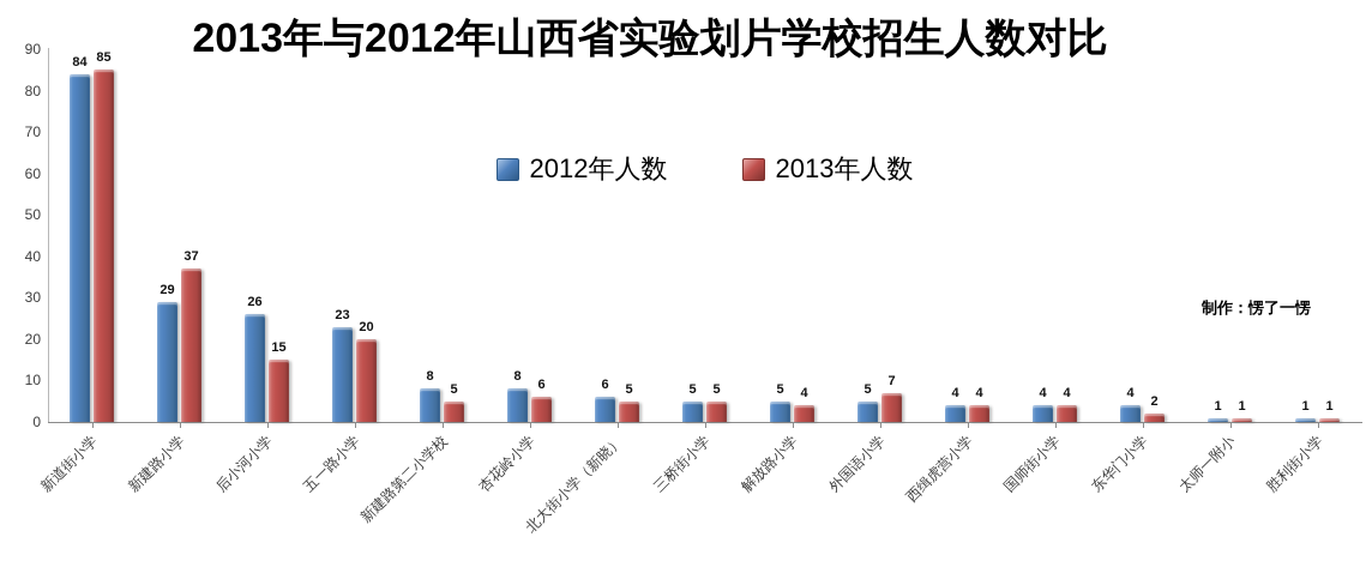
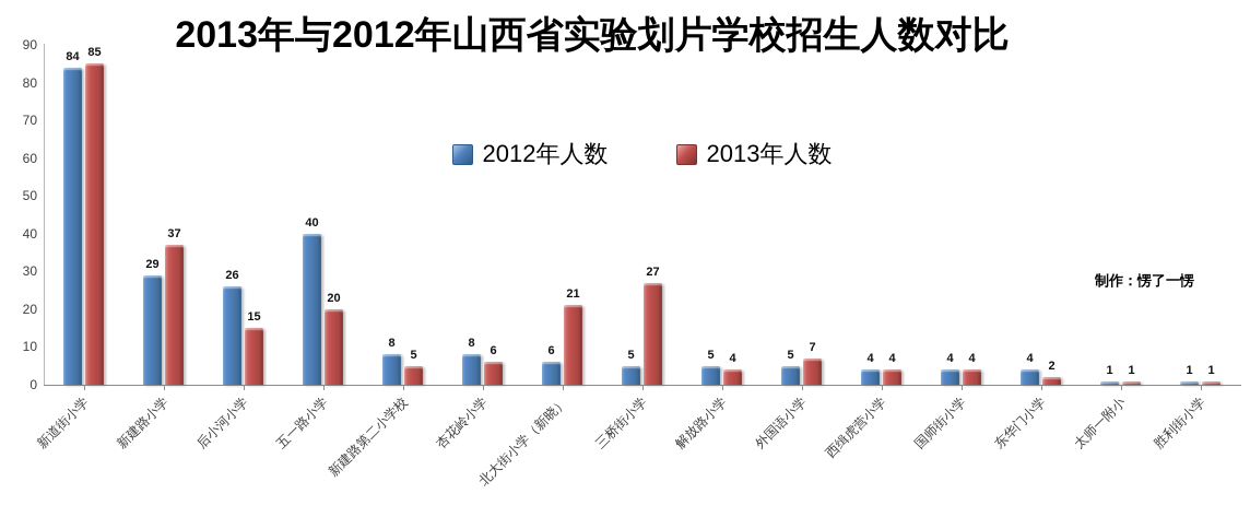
2012年人数/五一路小学: 23 -> 40
2013年人数/北大街小学（新晓）: 5 -> 21
2013年人数/三桥街小学: 5 -> 27
